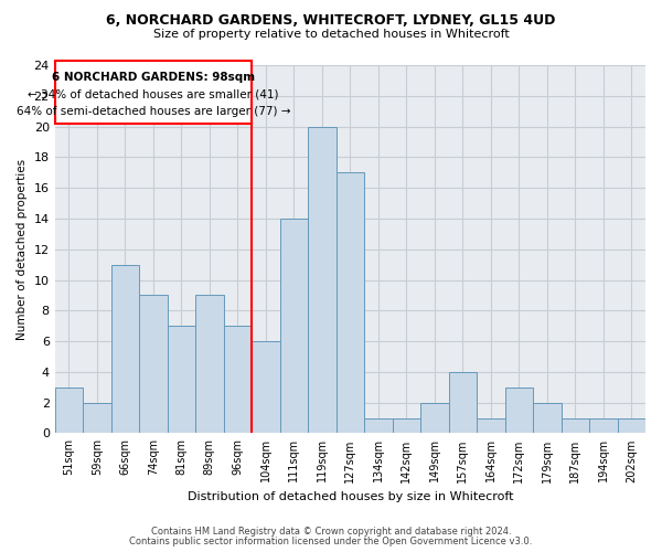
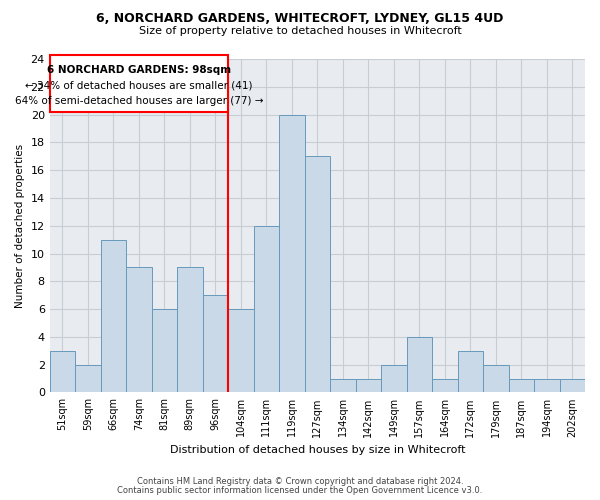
81sqm: 7 -> 6
111sqm: 14 -> 12
